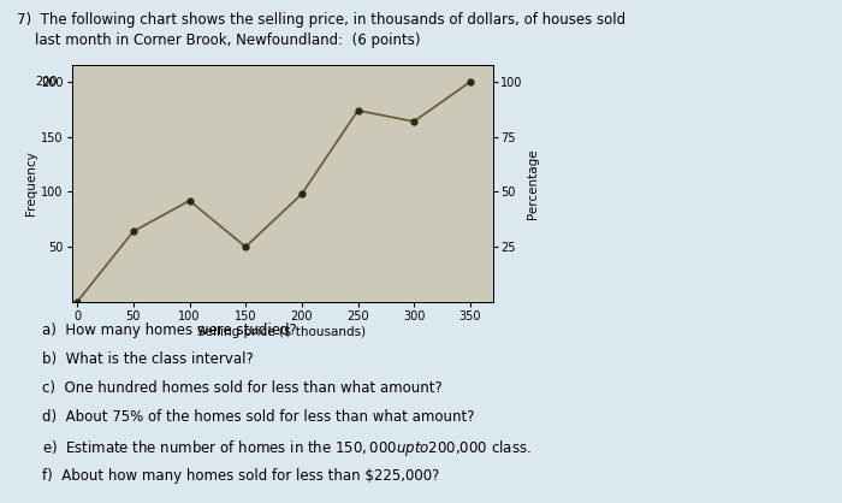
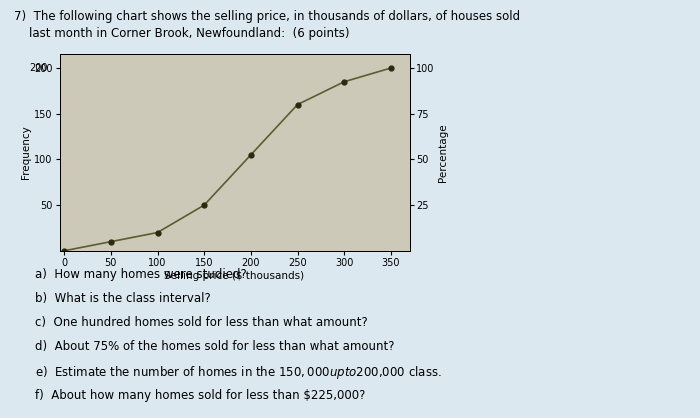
50: 64 -> 10
100: 92 -> 20
200: 98 -> 105
250: 174 -> 160
300: 164 -> 185
